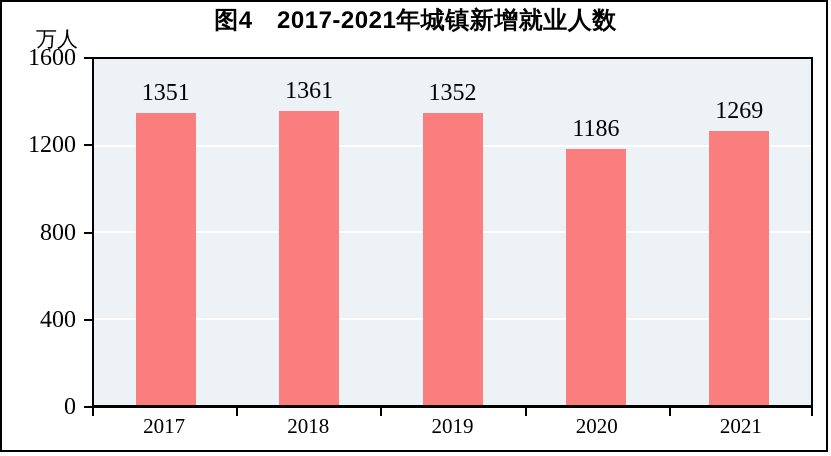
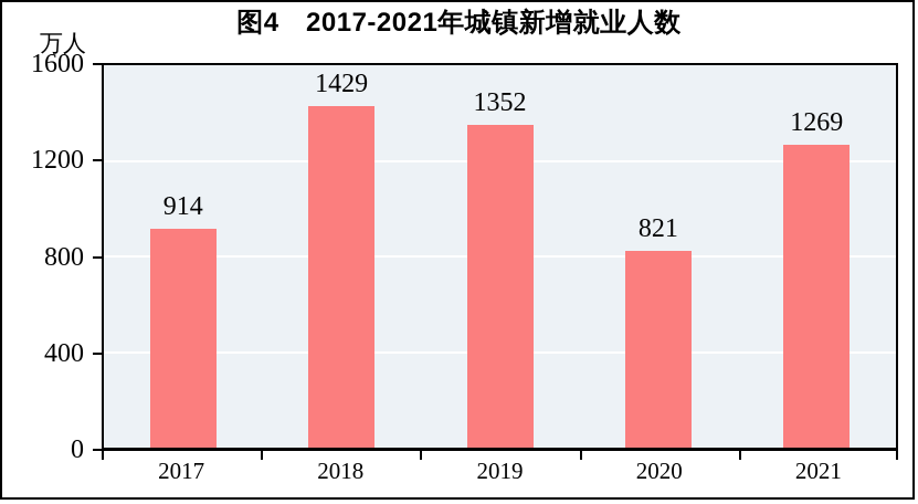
2017: 1351 -> 914
2018: 1361 -> 1429
2020: 1186 -> 821
